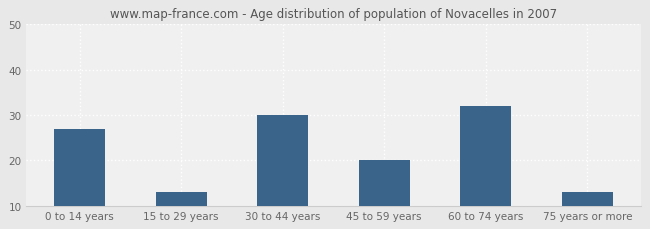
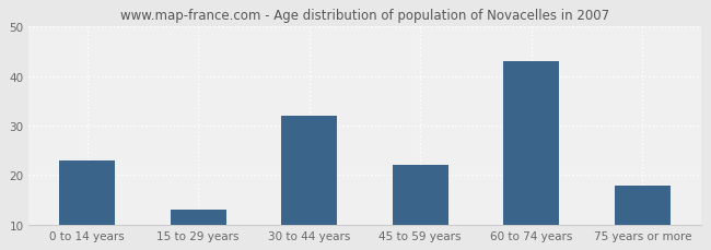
0 to 14 years: 27 -> 23
30 to 44 years: 30 -> 32
45 to 59 years: 20 -> 22
60 to 74 years: 32 -> 43
75 years or more: 13 -> 18
